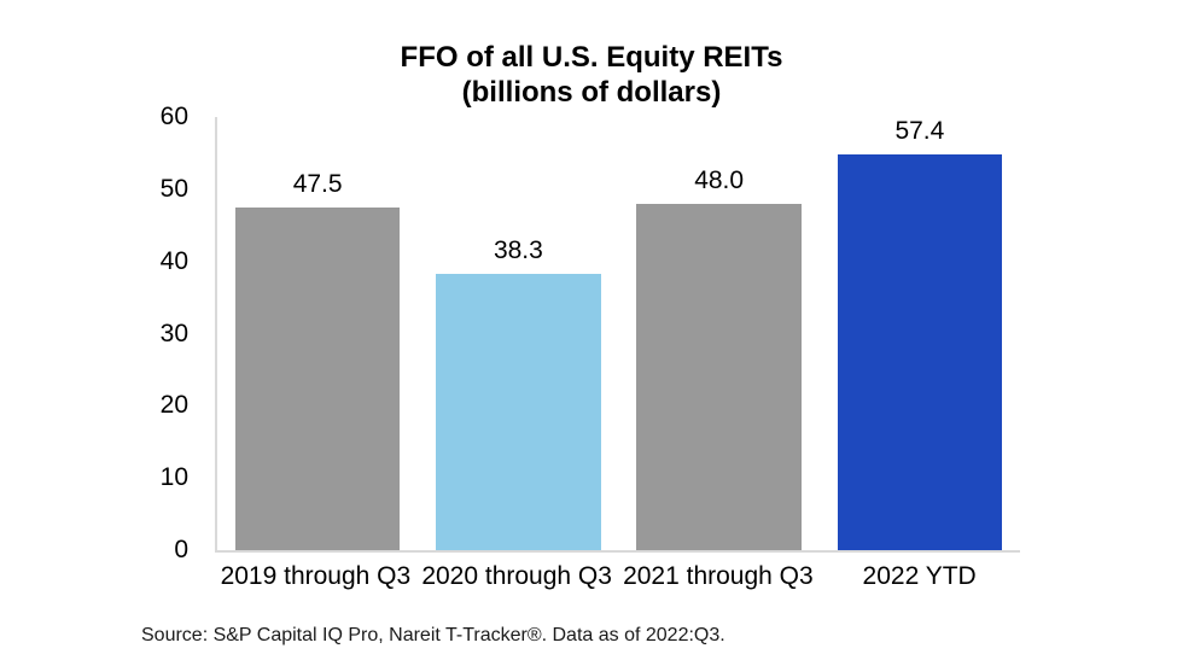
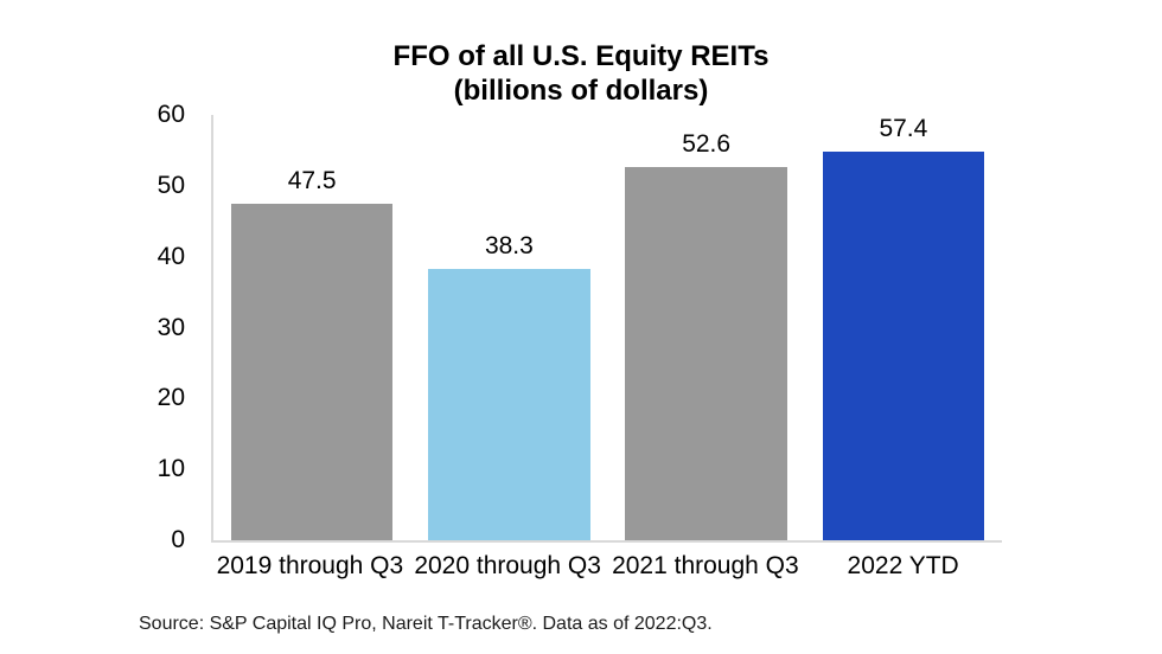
2021 through Q3: 48.0 -> 52.6
